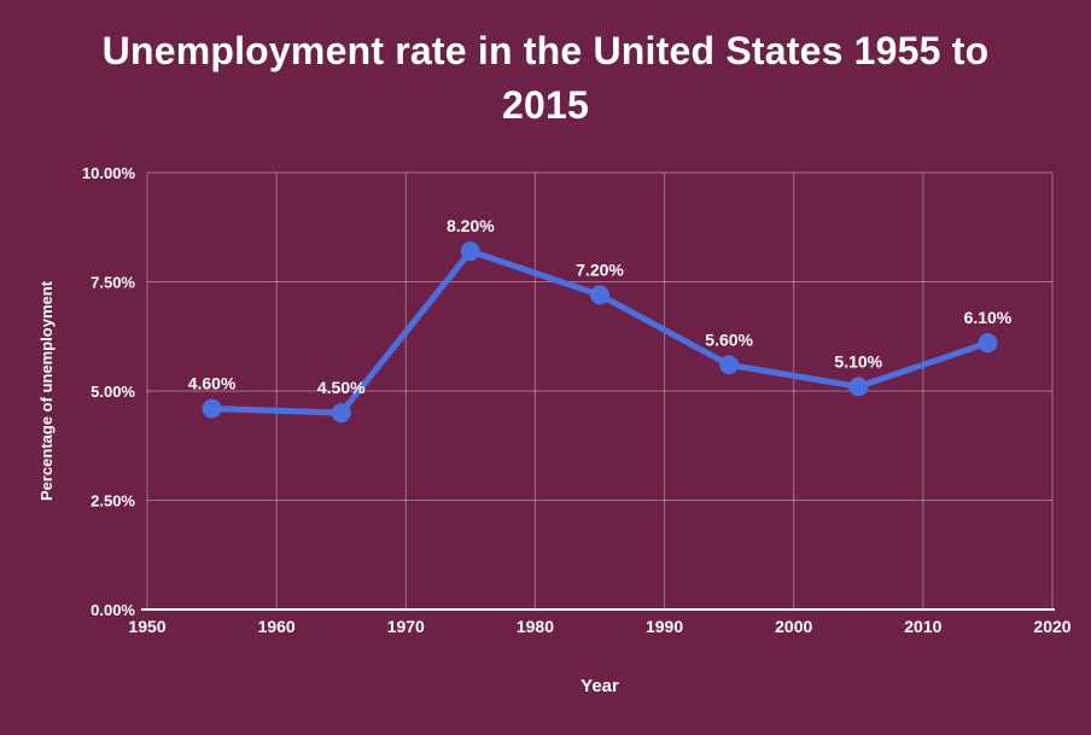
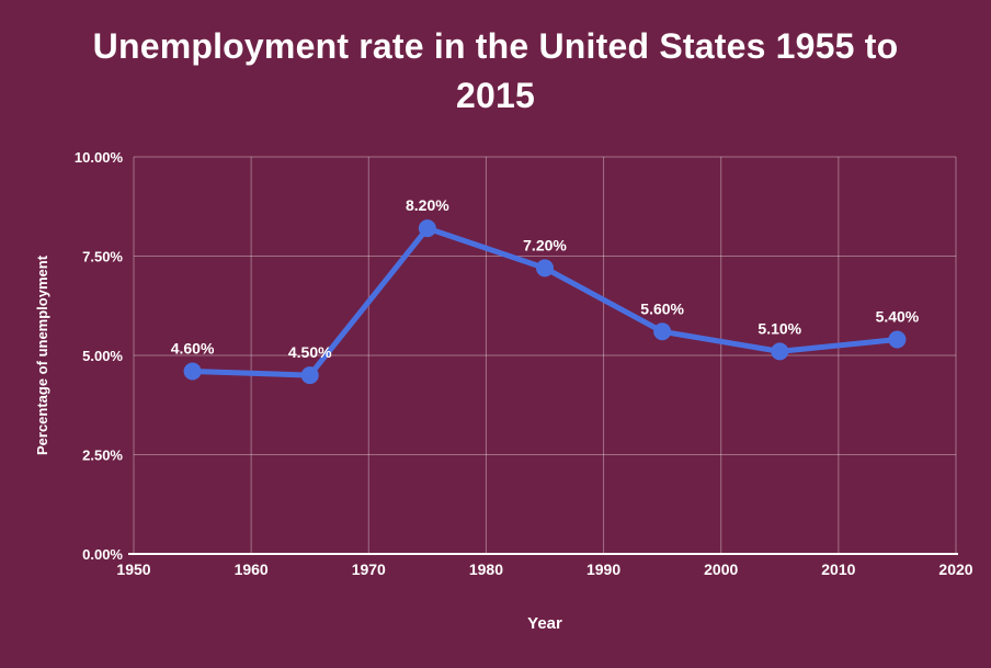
2015: 6.10% -> 5.40%
